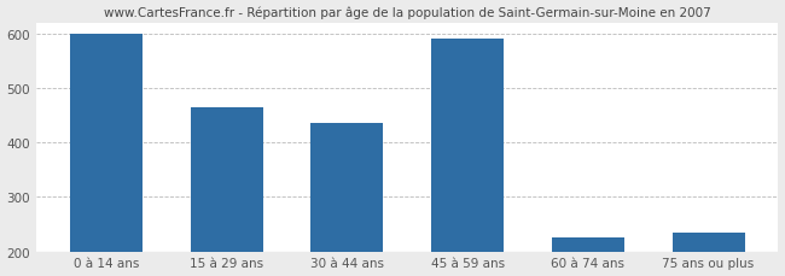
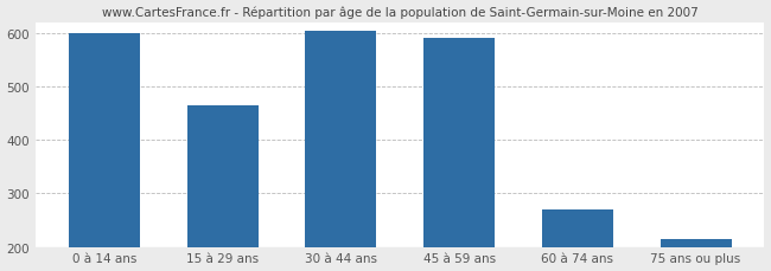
30 à 44 ans: 435 -> 603
60 à 74 ans: 225 -> 270
75 ans ou plus: 235 -> 215
